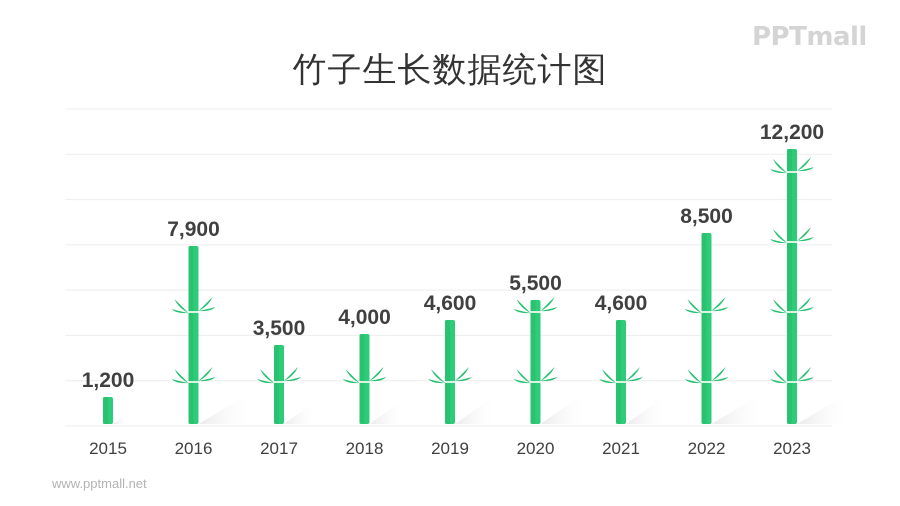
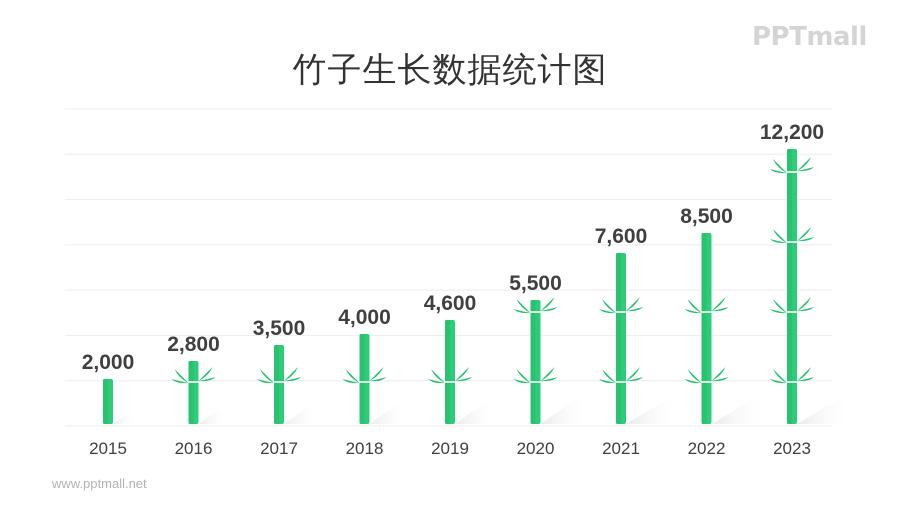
2015: 1,200 -> 2,000
2016: 7,900 -> 2,800
2021: 4,600 -> 7,600
